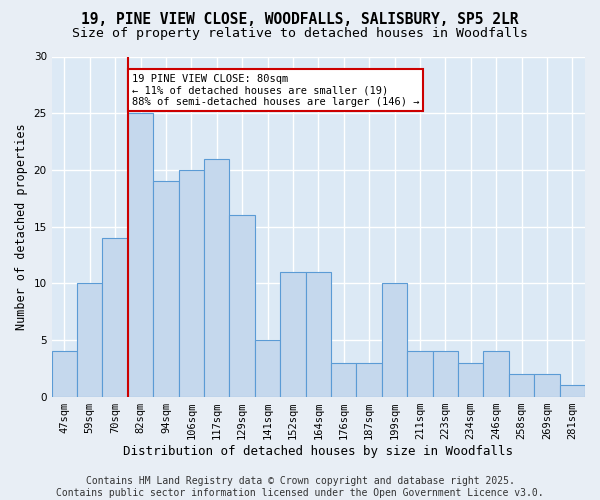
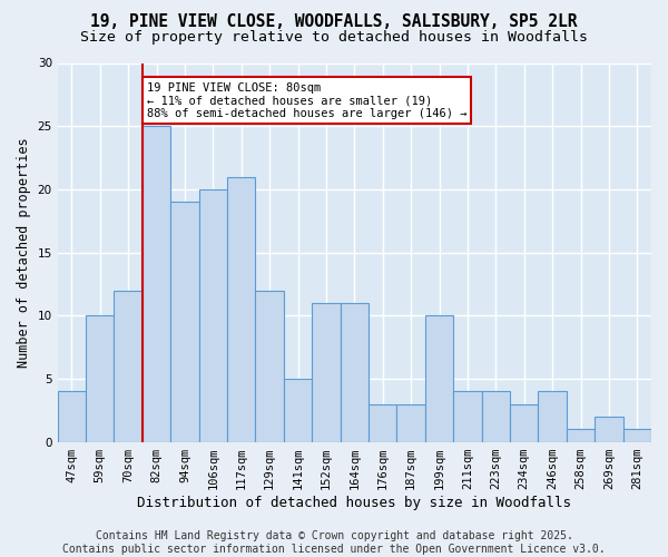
70sqm: 14 -> 12
129sqm: 16 -> 12
258sqm: 2 -> 1
